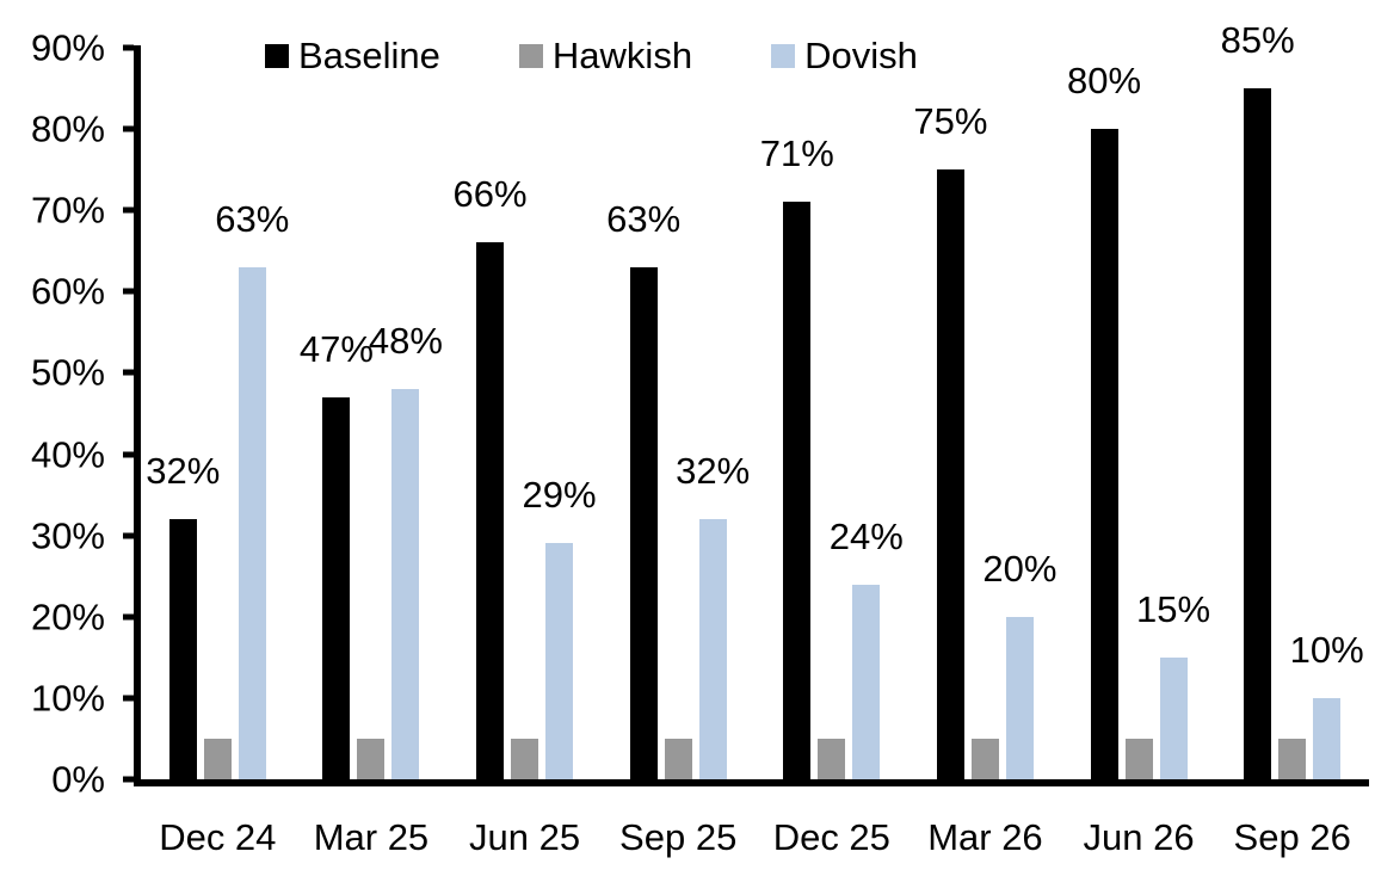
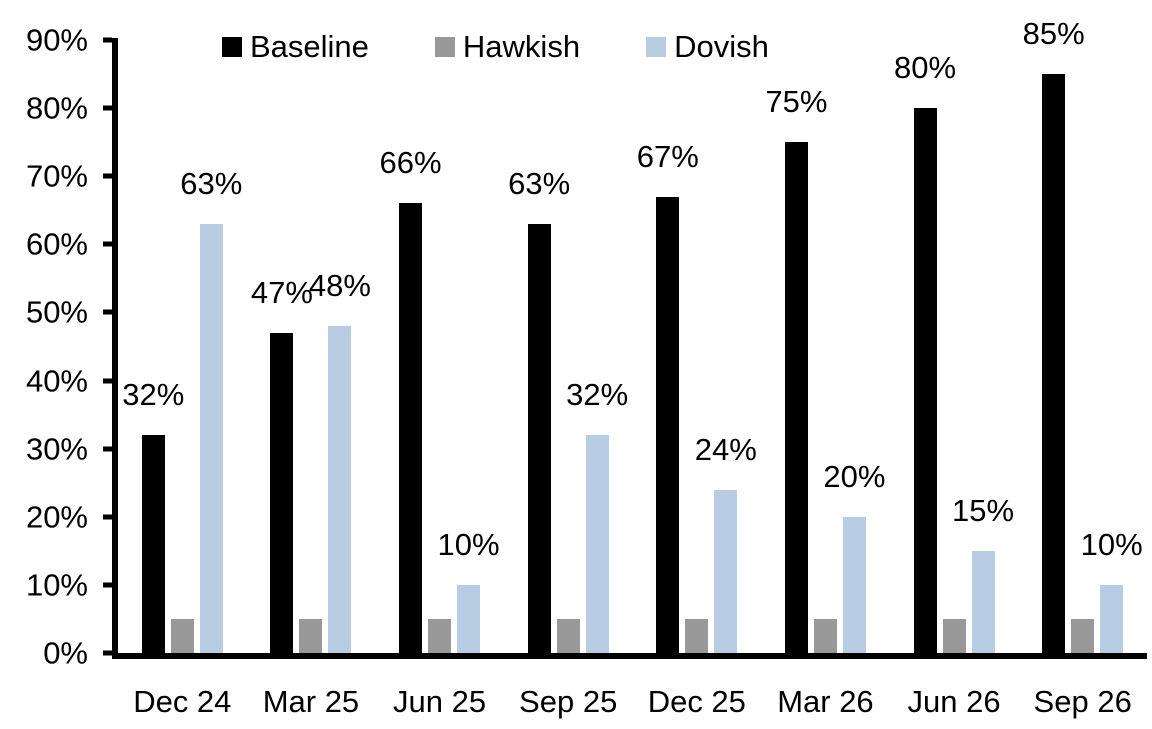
Dovish/Jun 25: 29% -> 10%
Baseline/Dec 25: 71% -> 67%
